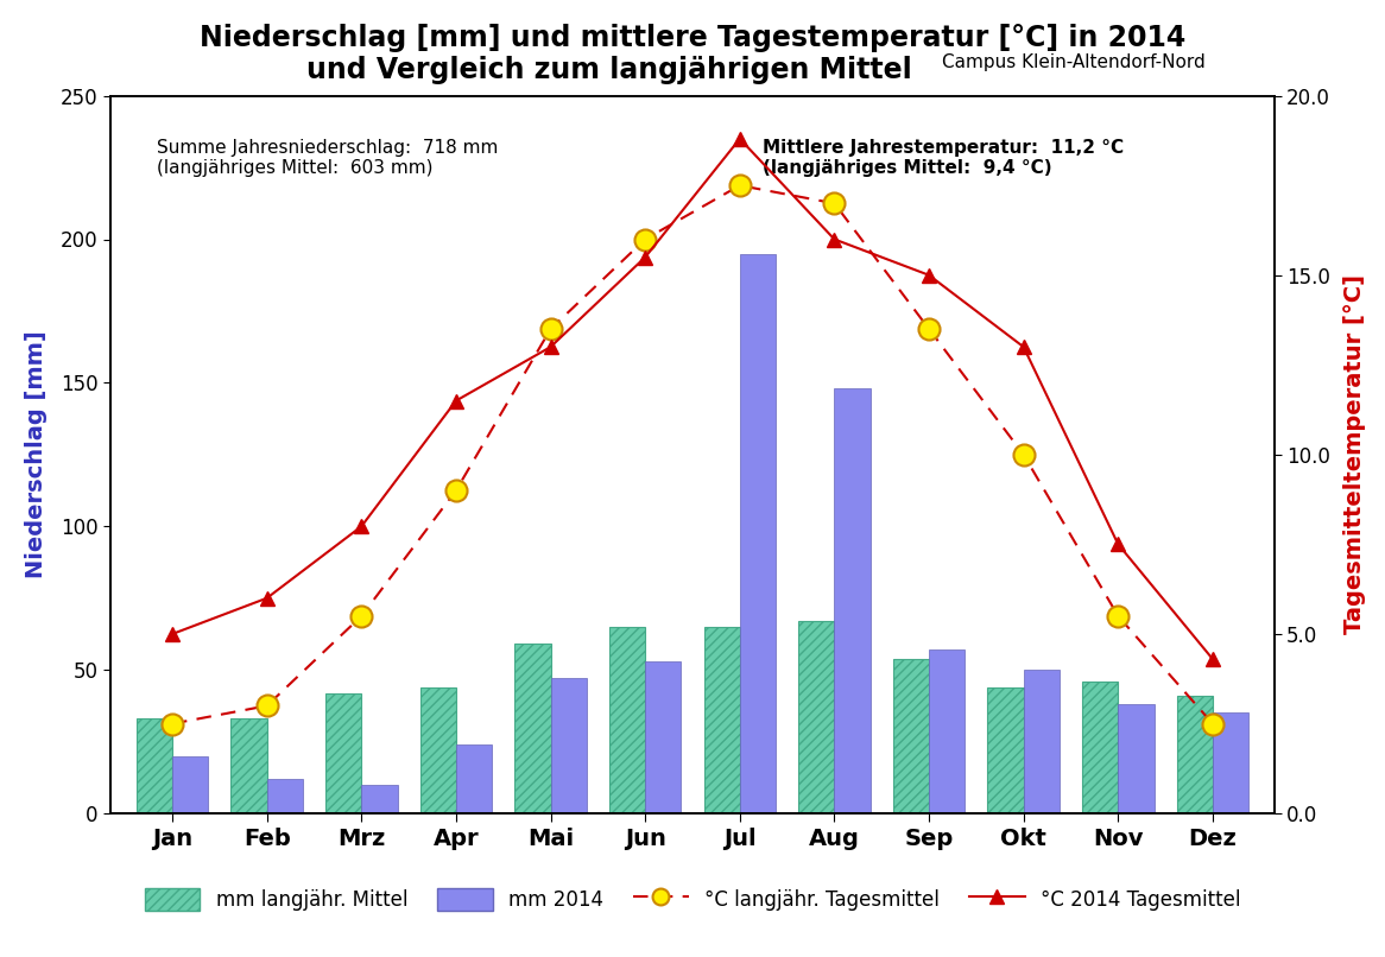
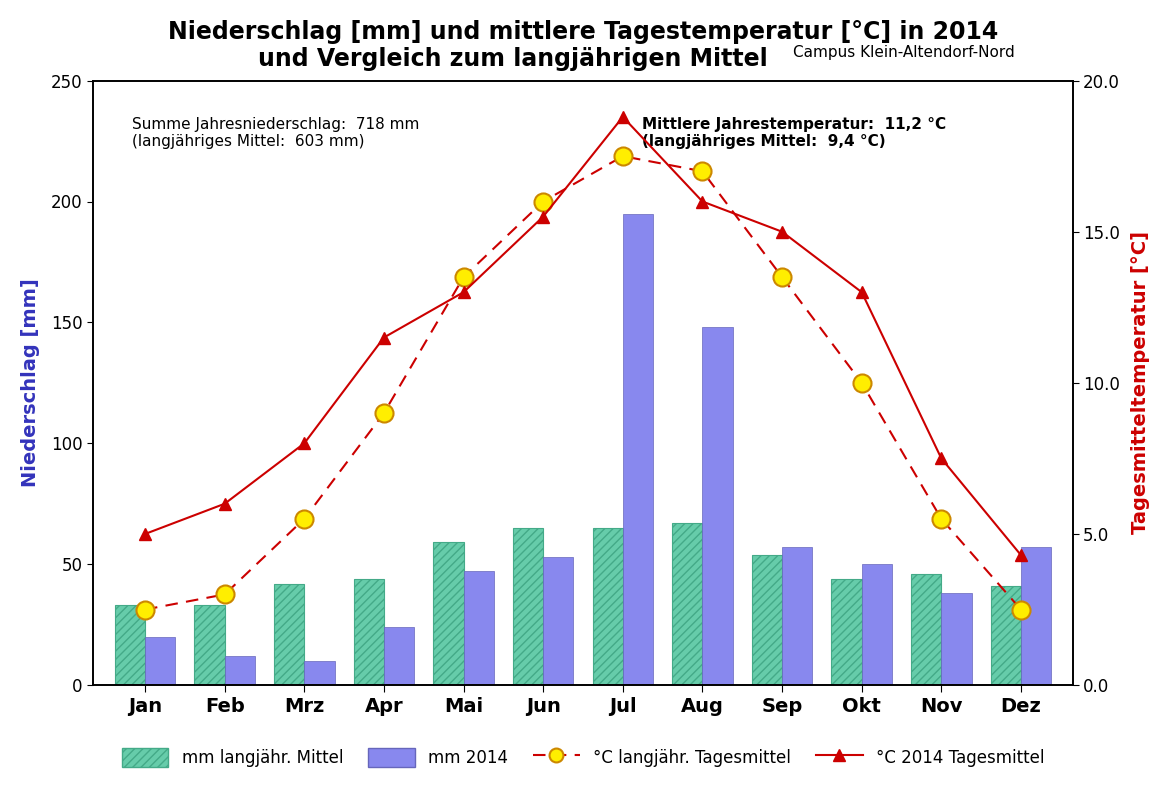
mm 2014/Dez: 35 -> 57
